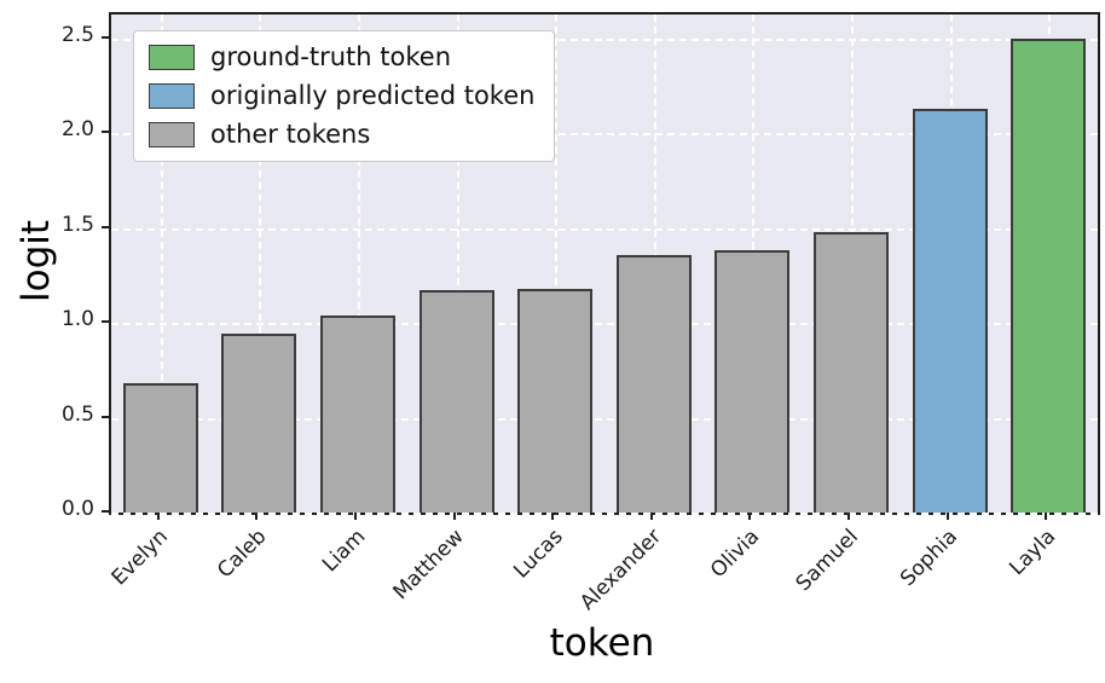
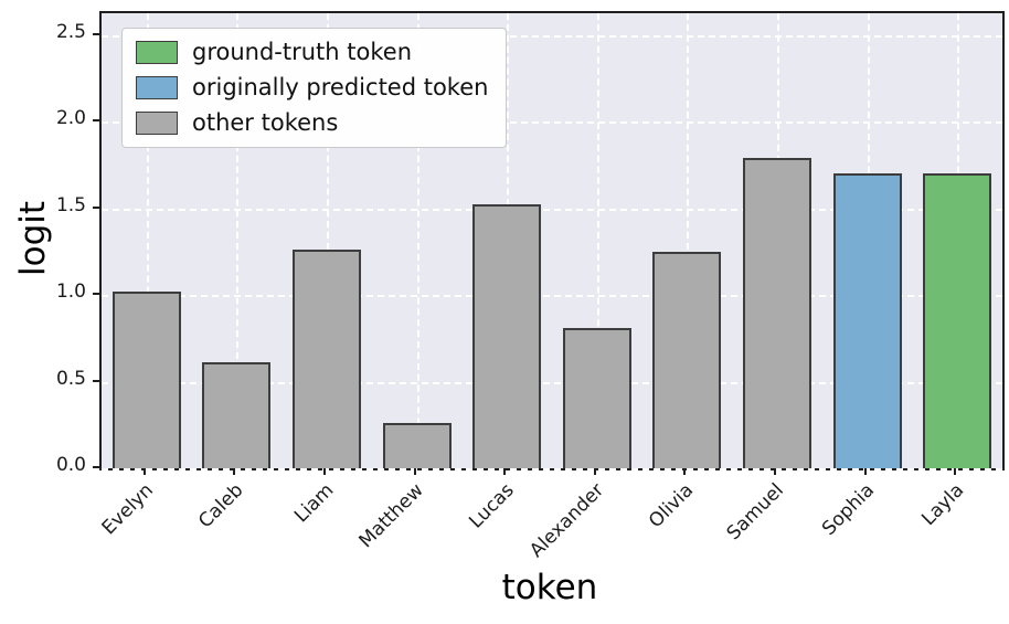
Evelyn: 0.68 -> 1.02
Caleb: 0.94 -> 0.61
Liam: 1.04 -> 1.26
Matthew: 1.17 -> 0.26
Lucas: 1.18 -> 1.52
Alexander: 1.36 -> 0.81
Olivia: 1.38 -> 1.25
Samuel: 1.48 -> 1.79
Sophia: 2.13 -> 1.70
Layla: 2.50 -> 1.70
